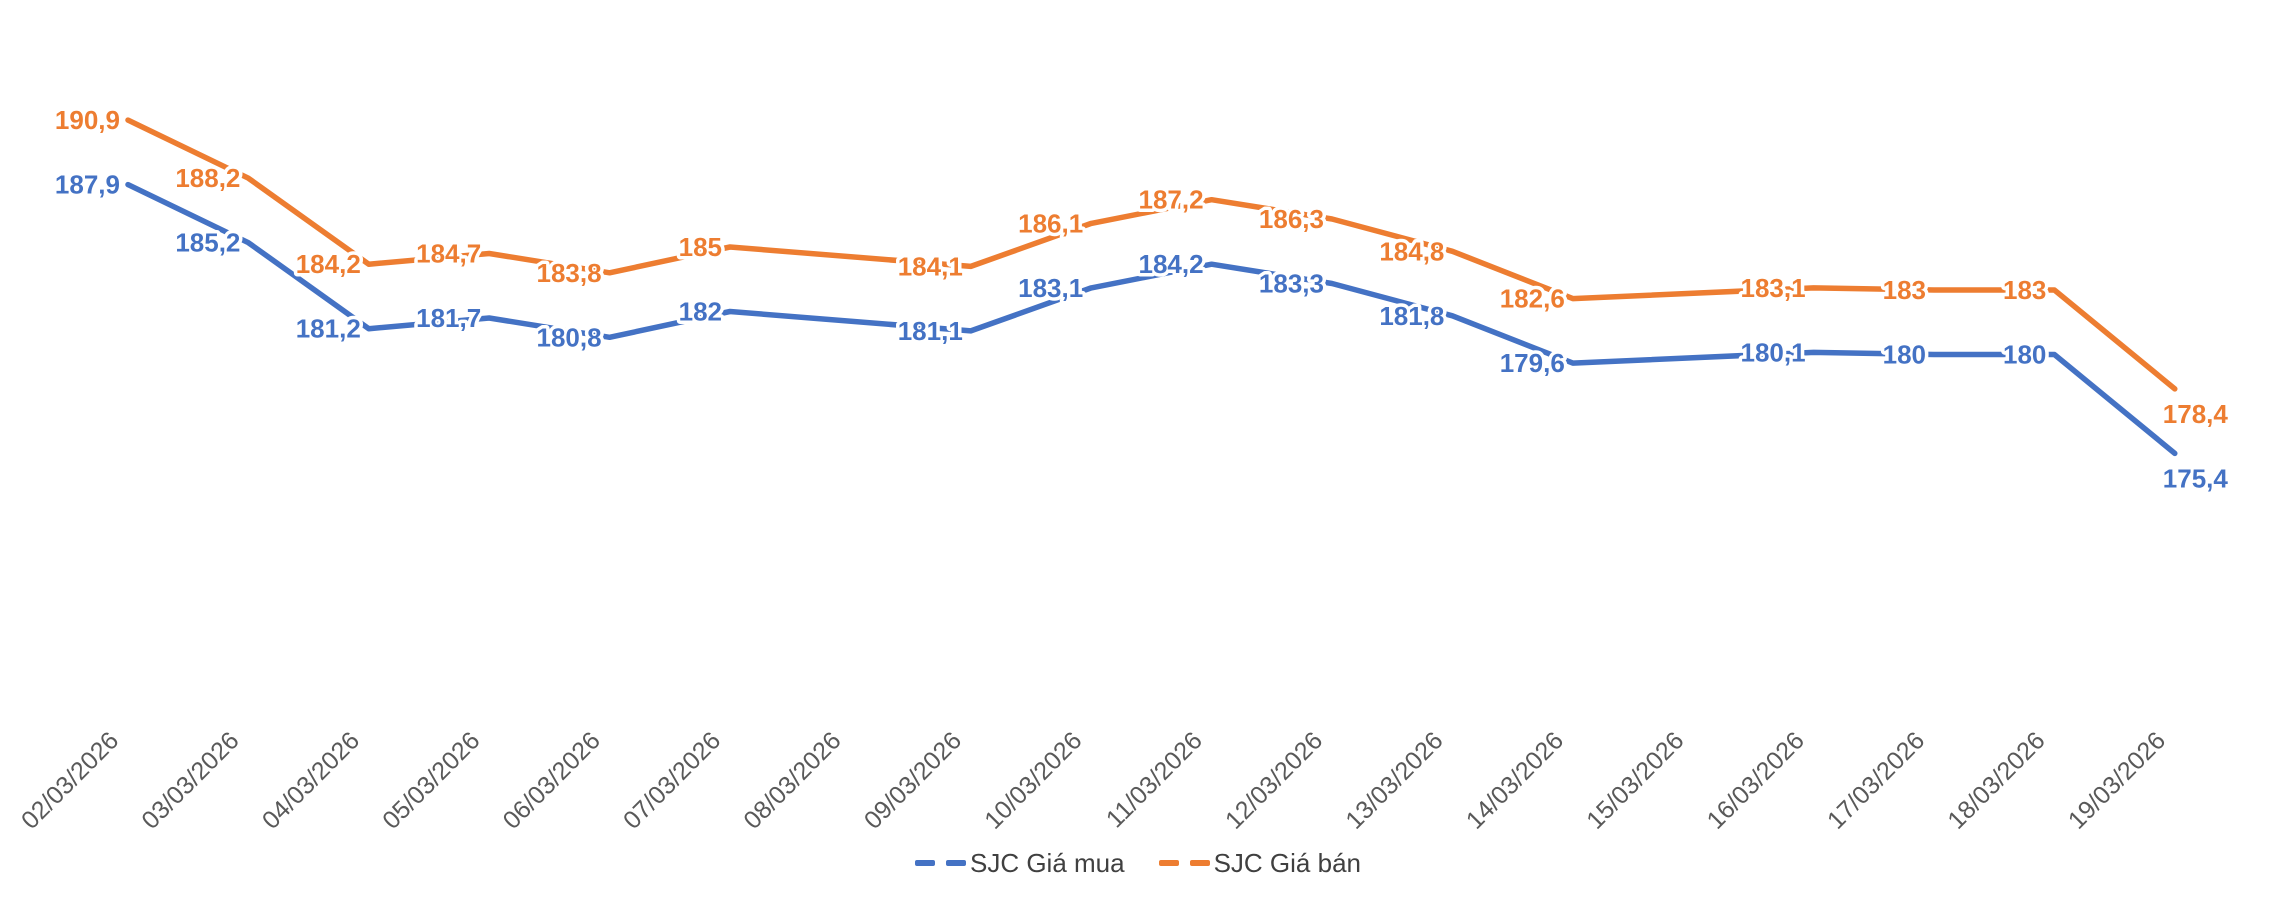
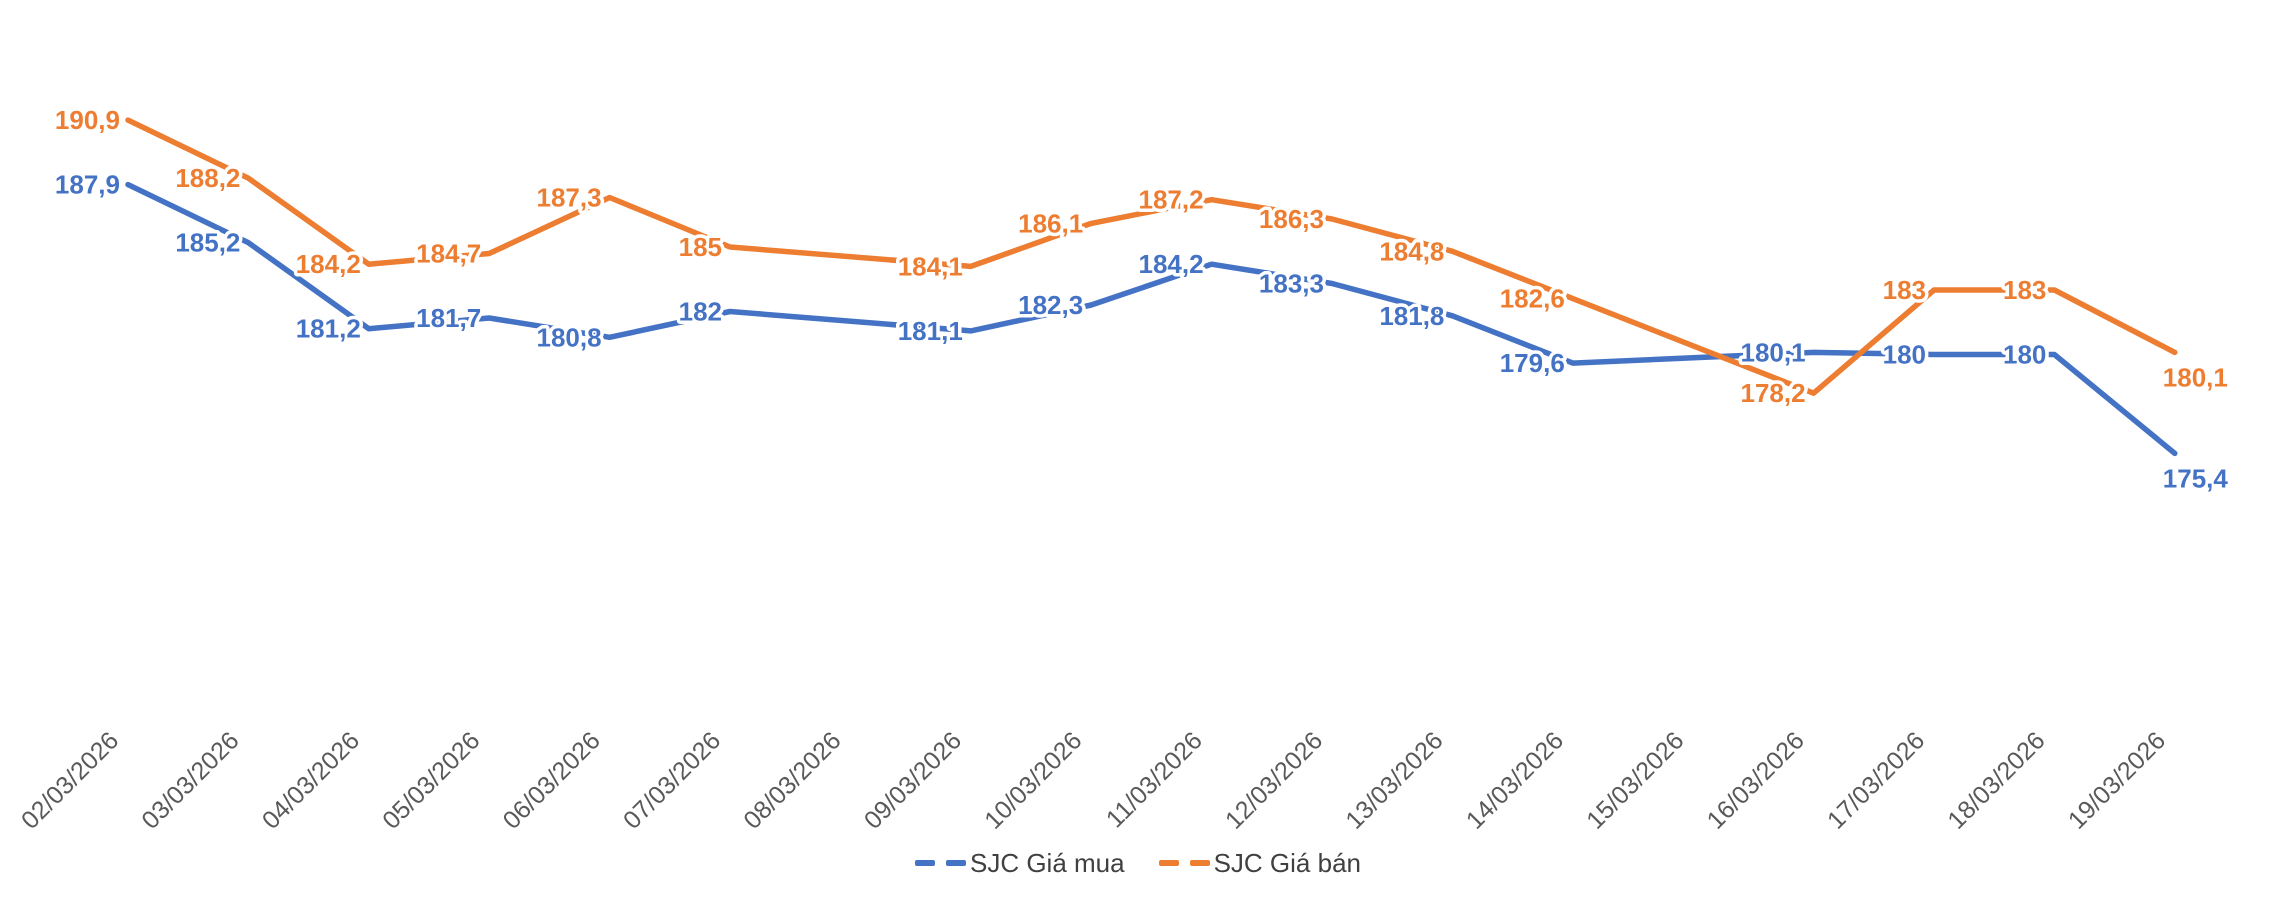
SJC Giá bán/06/03/2026: 183,8 -> 187,3
SJC Giá mua/10/03/2026: 183,1 -> 182,3
SJC Giá bán/16/03/2026: 183,1 -> 178,2
SJC Giá bán/19/03/2026: 178,4 -> 180,1
